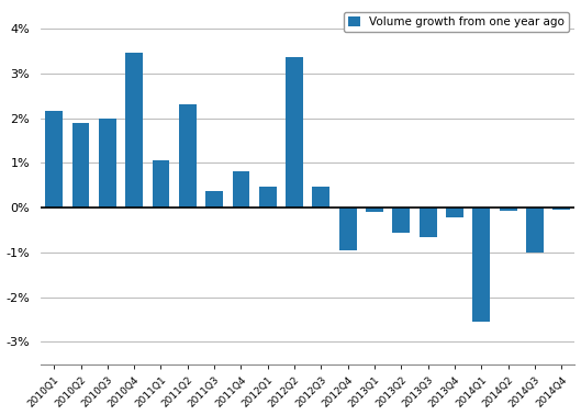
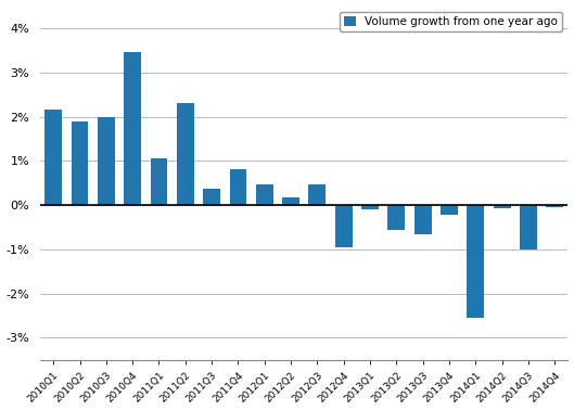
2012Q2: 3.35% -> 0.18%
